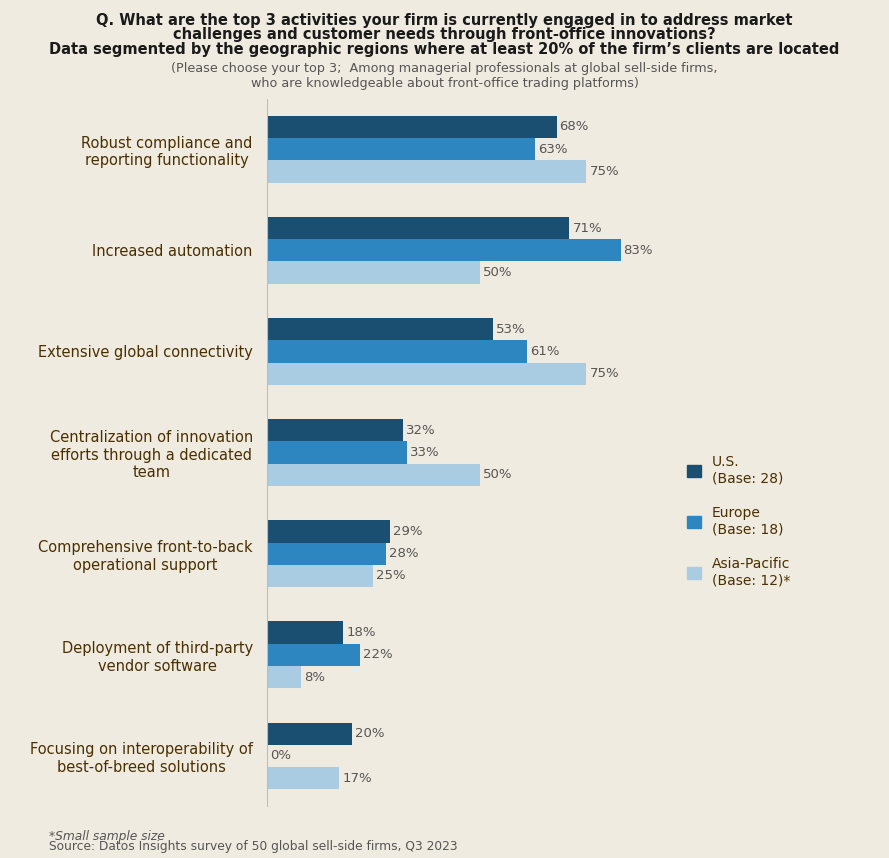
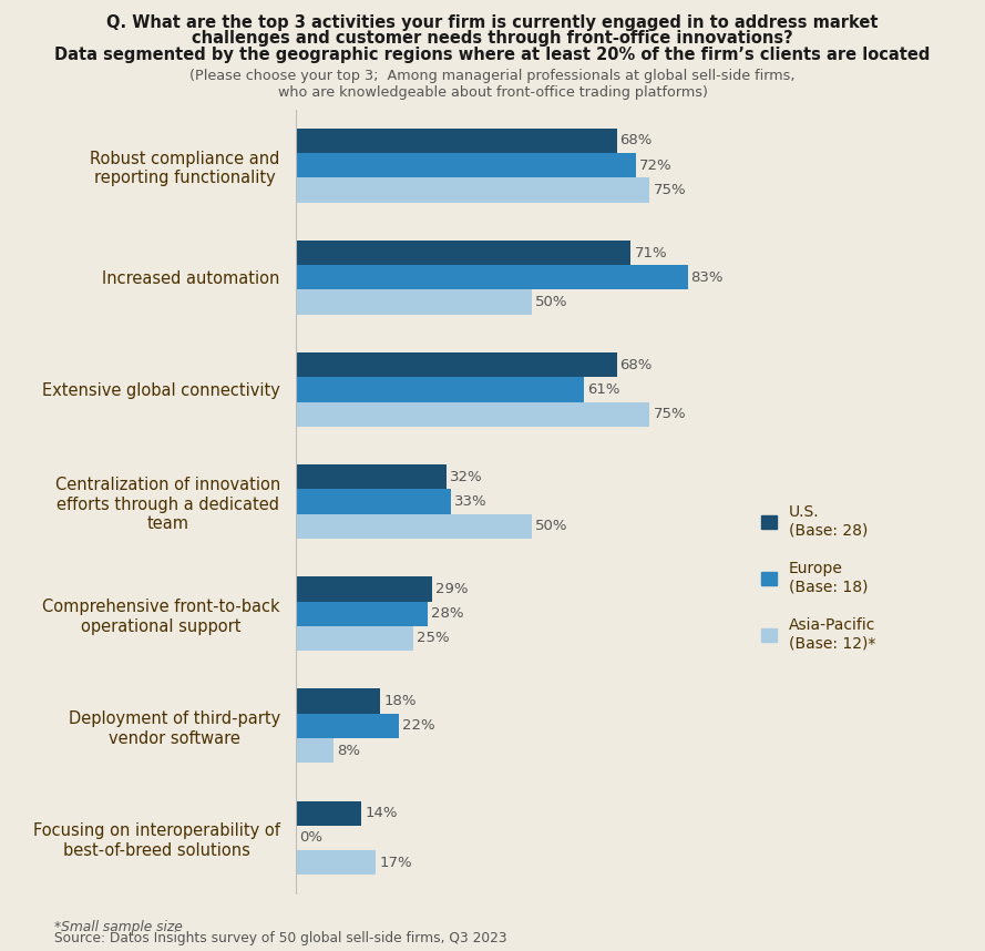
Europe (Base: 18)/Robust compliance and reporting functionality: 63% -> 72%
U.S. (Base: 28)/Extensive global connectivity: 53% -> 68%
U.S. (Base: 28)/Focusing on interoperability of best-of-breed solutions: 20% -> 14%
